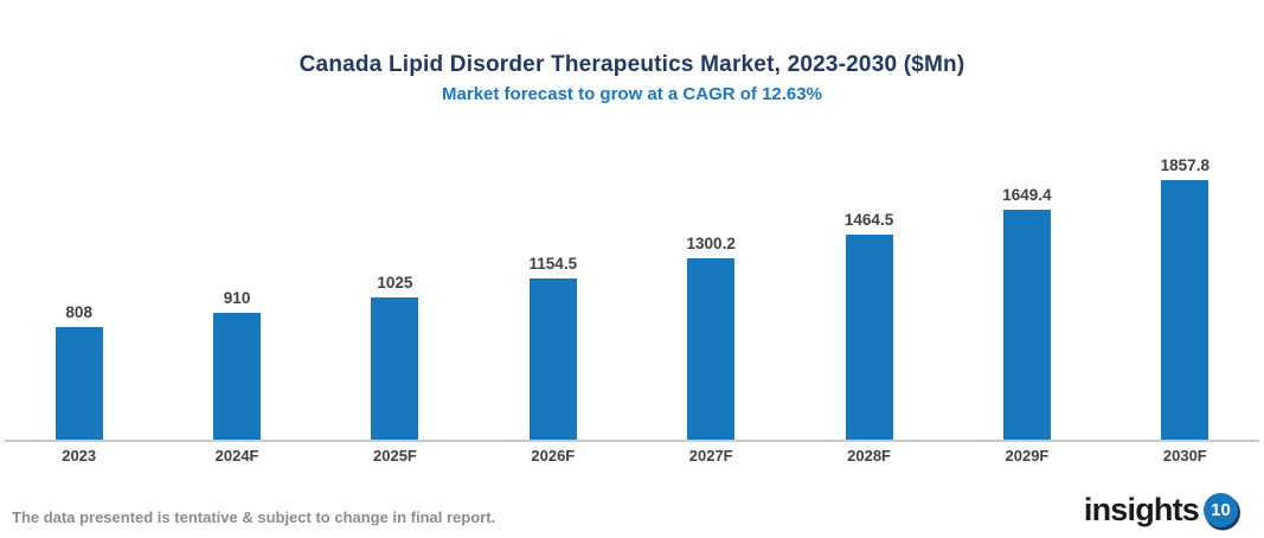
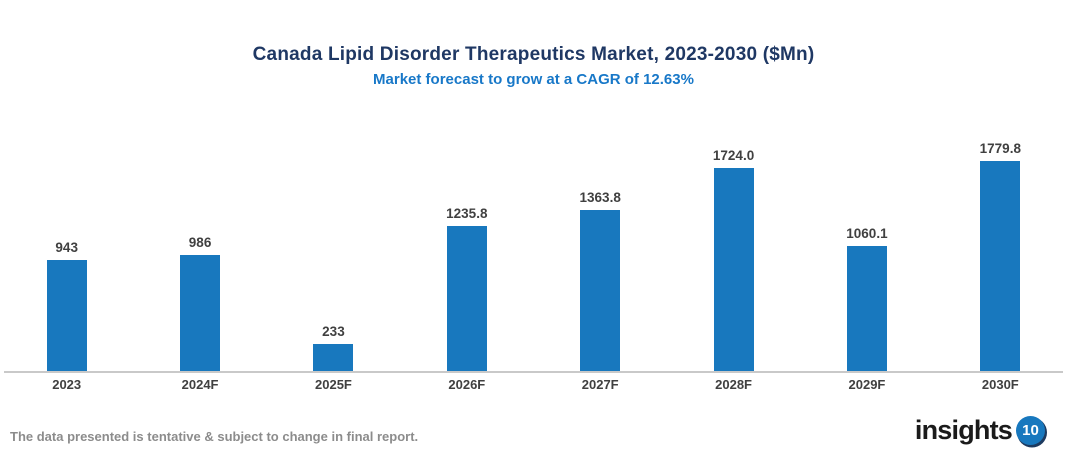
2023: 808 -> 943
2024F: 910 -> 986
2025F: 1025 -> 233
2026F: 1154.5 -> 1235.8
2027F: 1300.2 -> 1363.8
2028F: 1464.5 -> 1724.0
2029F: 1649.4 -> 1060.1
2030F: 1857.8 -> 1779.8
